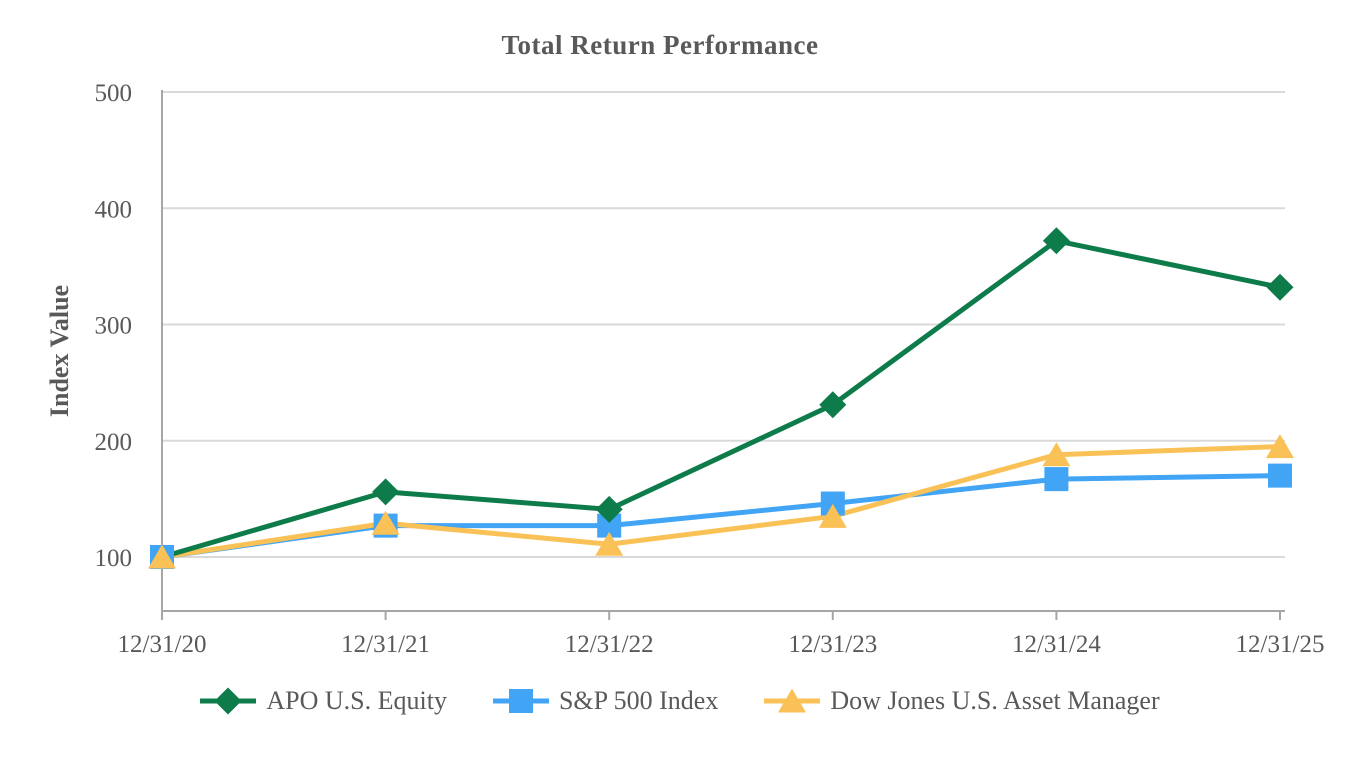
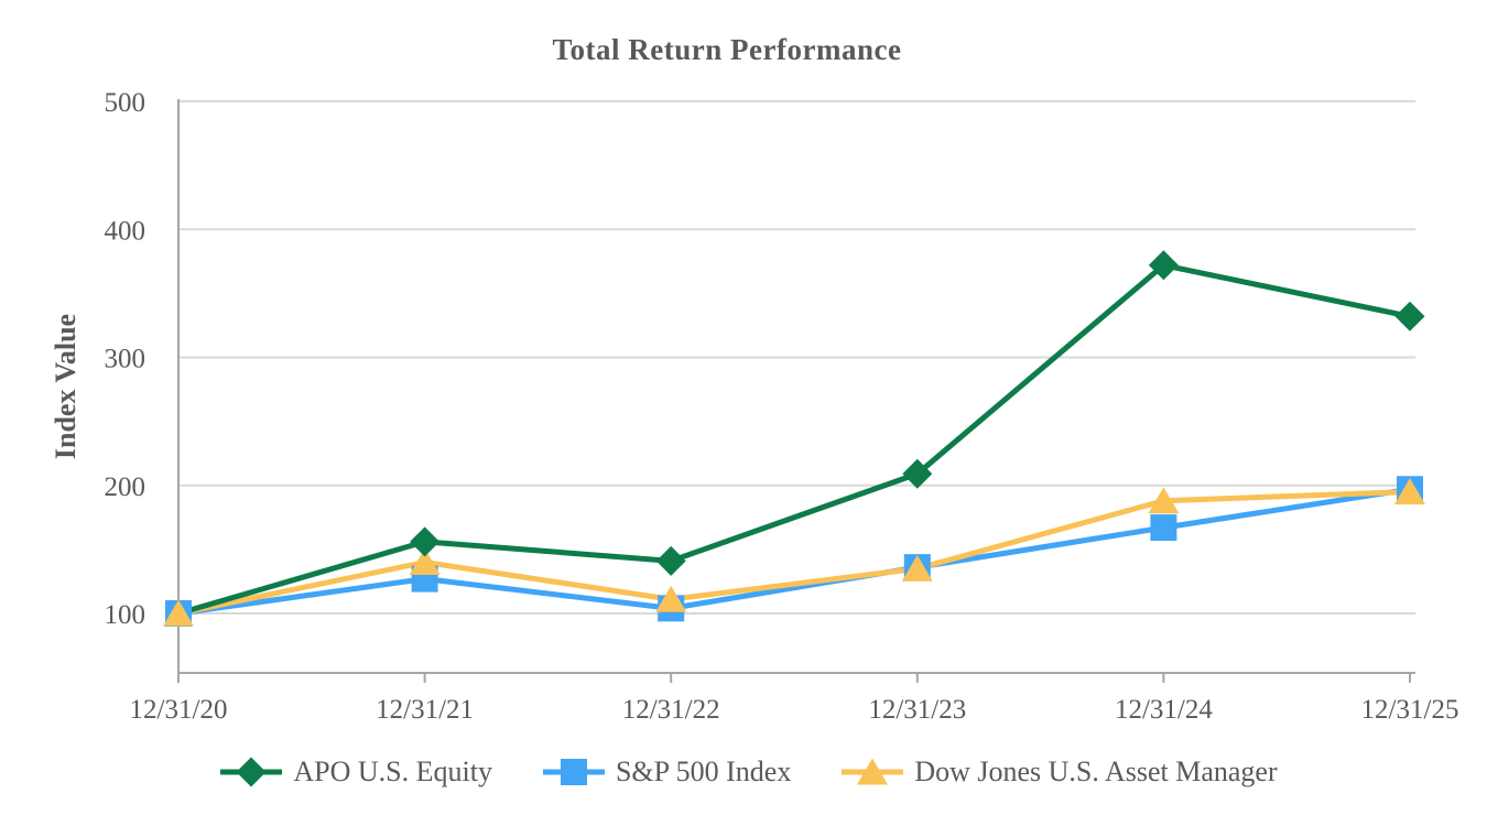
Dow Jones U.S. Asset Manager/12/31/21: 129 -> 140
S&P 500 Index/12/31/22: 127 -> 104
APO U.S. Equity/12/31/23: 231 -> 209
S&P 500 Index/12/31/23: 146 -> 136
S&P 500 Index/12/31/25: 170 -> 197
